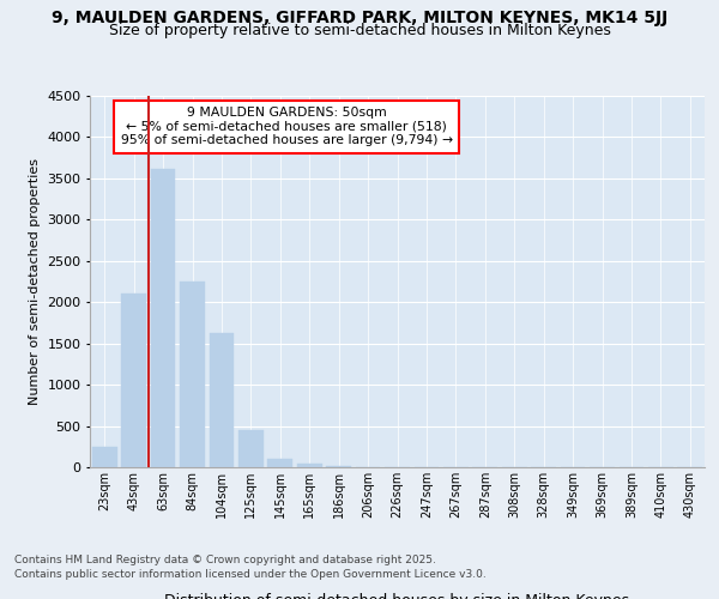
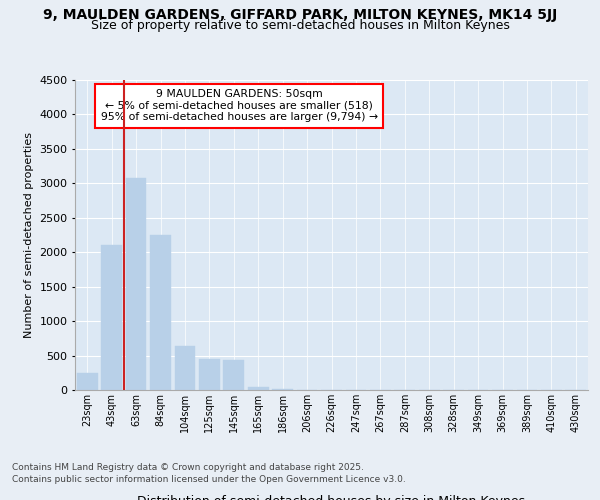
63sqm: 3620 -> 3080
104sqm: 1620 -> 640
145sqm: 100 -> 440
